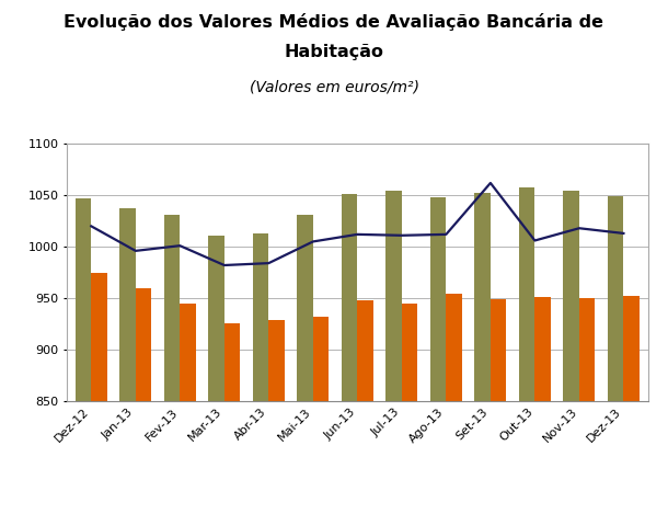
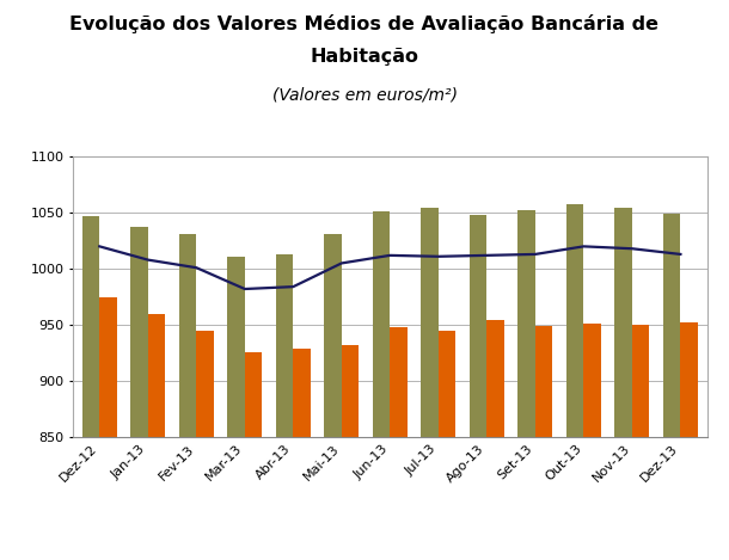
Habitação/Jan-13: 996 -> 1008
Habitação/Set-13: 1062 -> 1013
Habitação/Out-13: 1006 -> 1020
